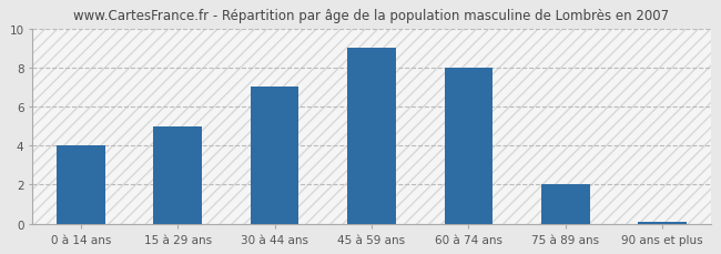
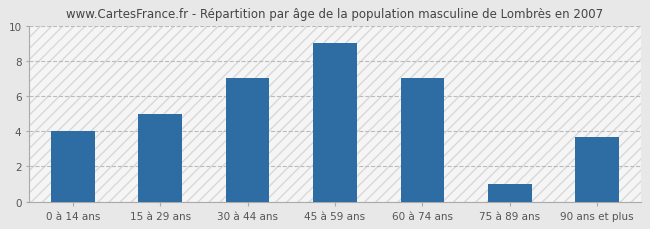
60 à 74 ans: 8.0 -> 7.0
75 à 89 ans: 2.0 -> 1.0
90 ans et plus: 0.1 -> 3.7
